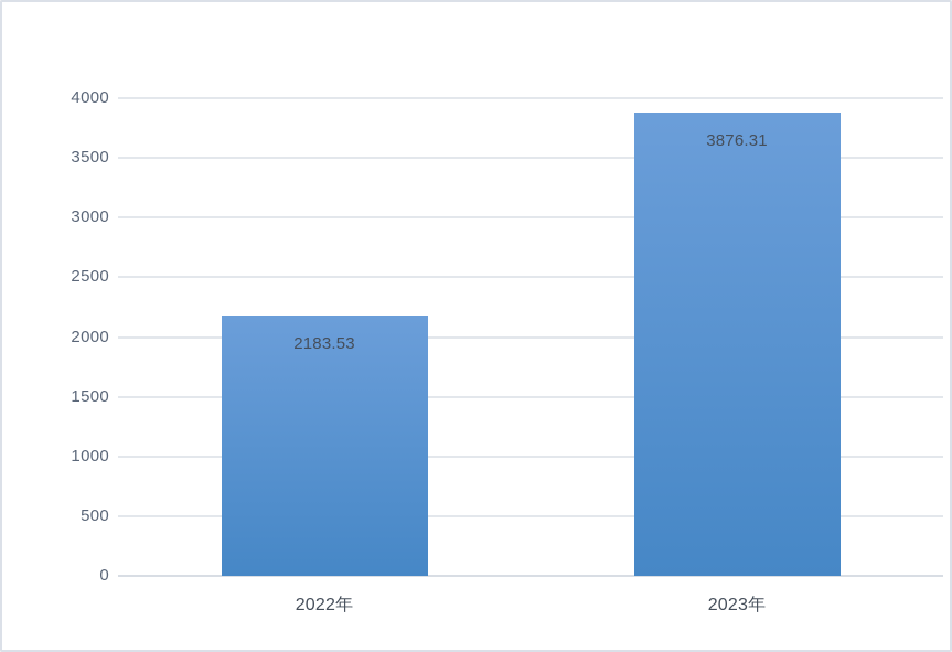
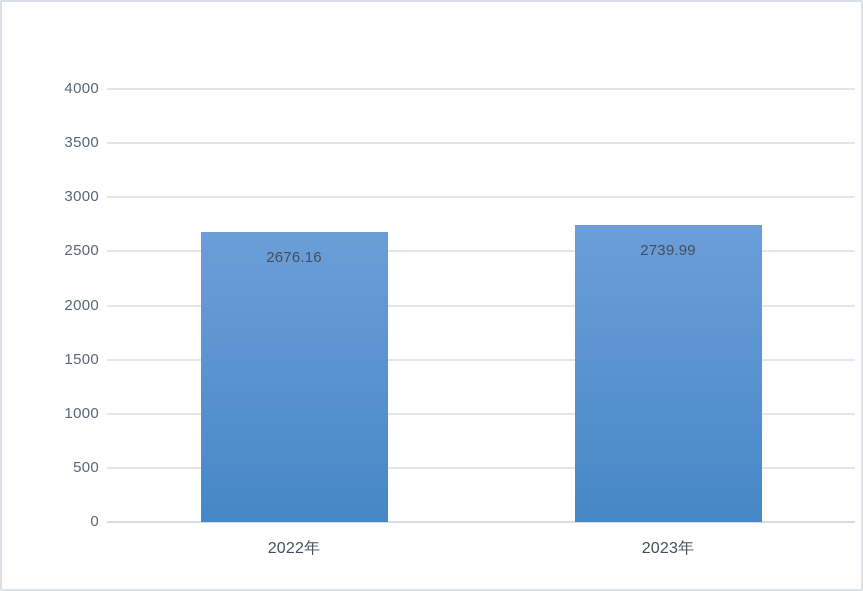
2022年: 2183.53 -> 2676.16
2023年: 3876.31 -> 2739.99
